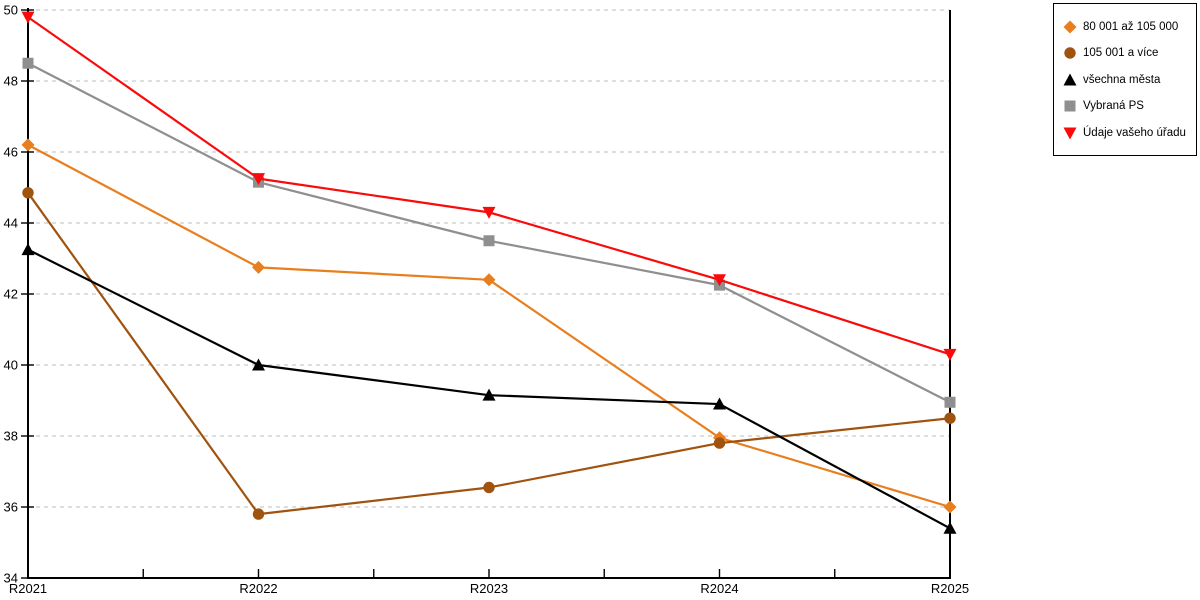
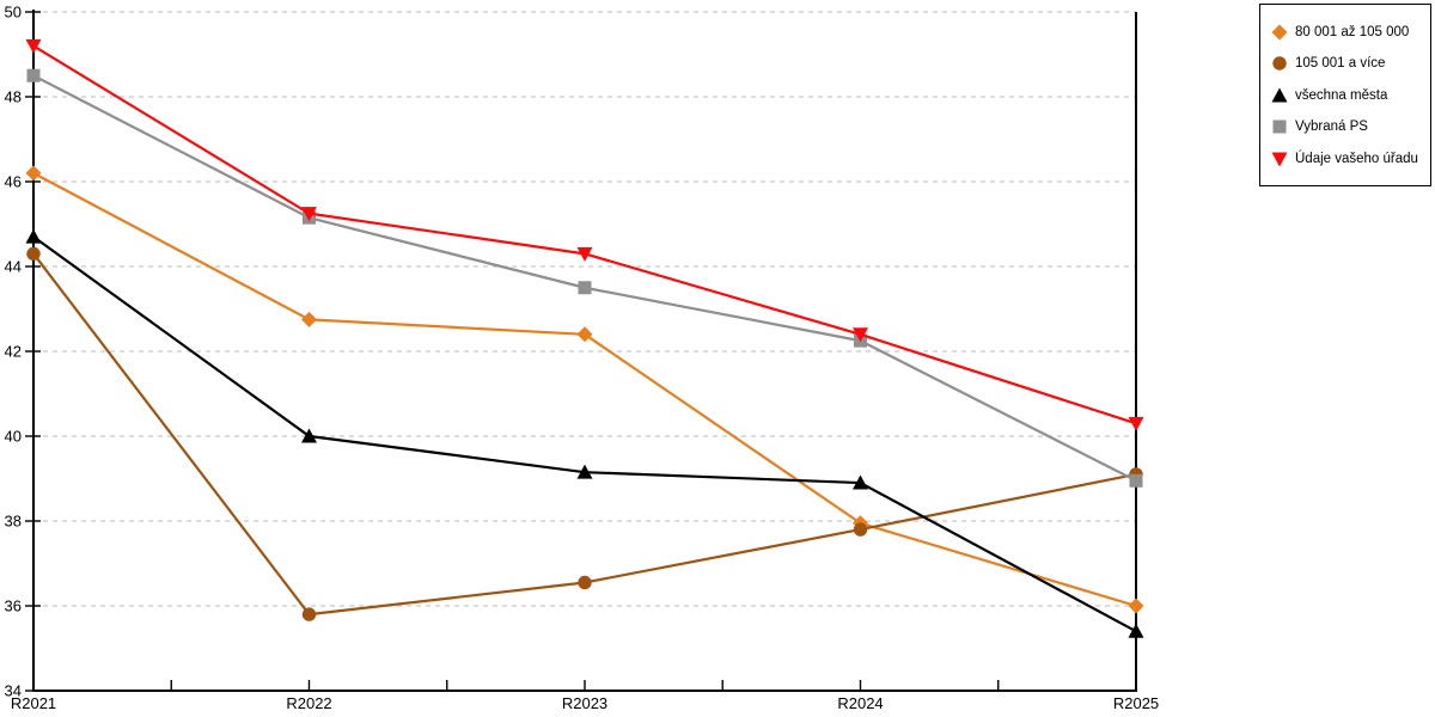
105 001 a více/R2021: 44.9 -> 44.3
všechna města/R2021: 43.2 -> 44.7
Údaje vašeho úřadu/R2021: 49.8 -> 49.2
105 001 a více/R2025: 38.5 -> 39.1
